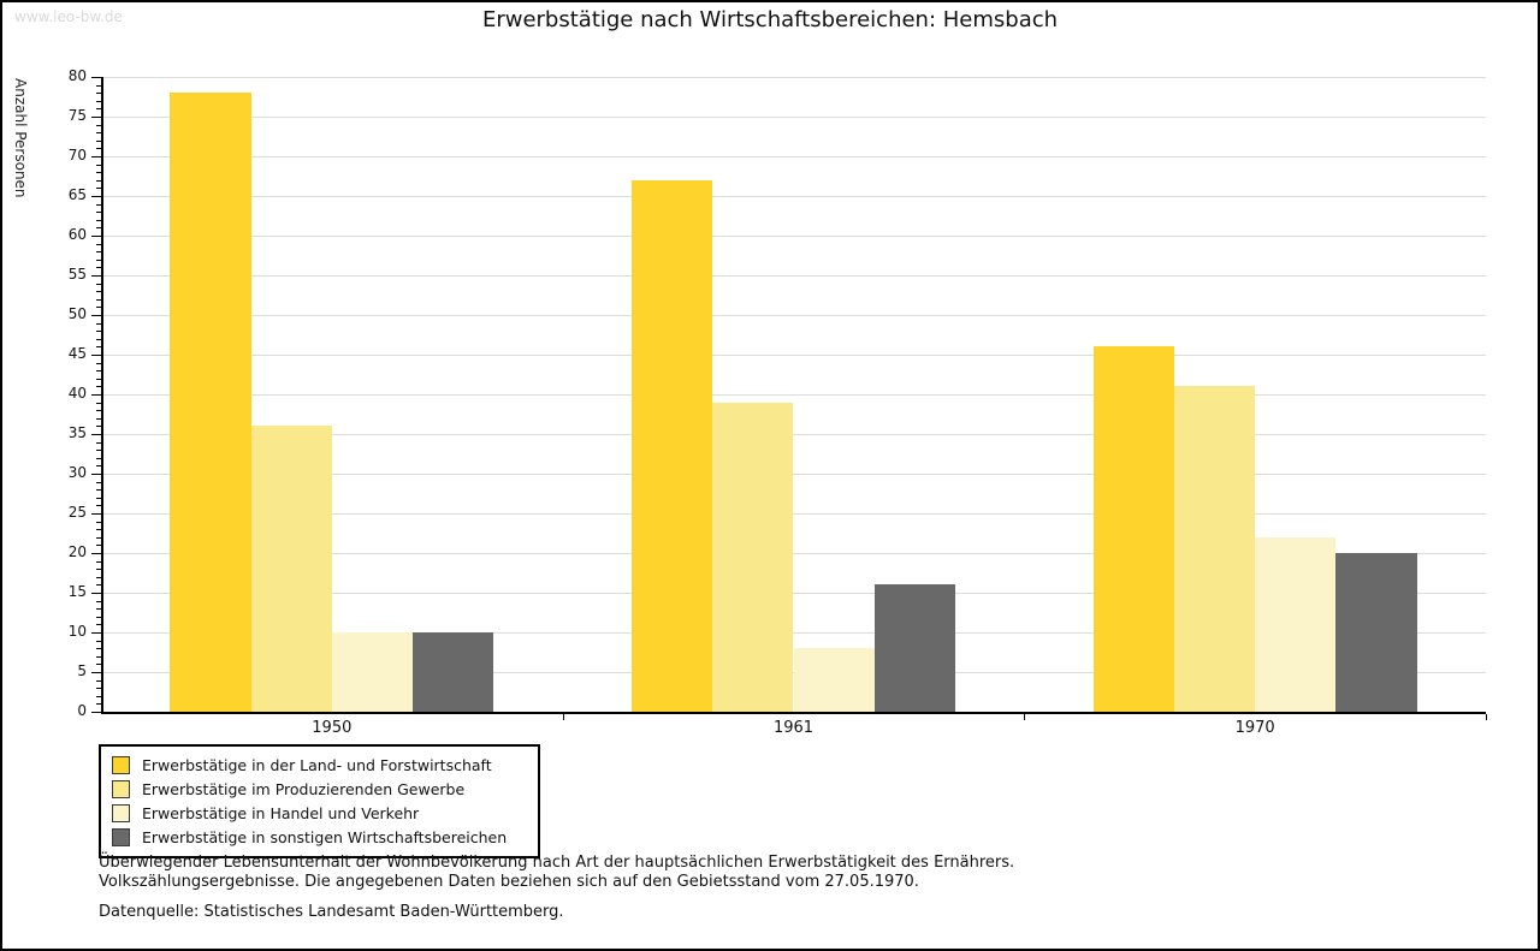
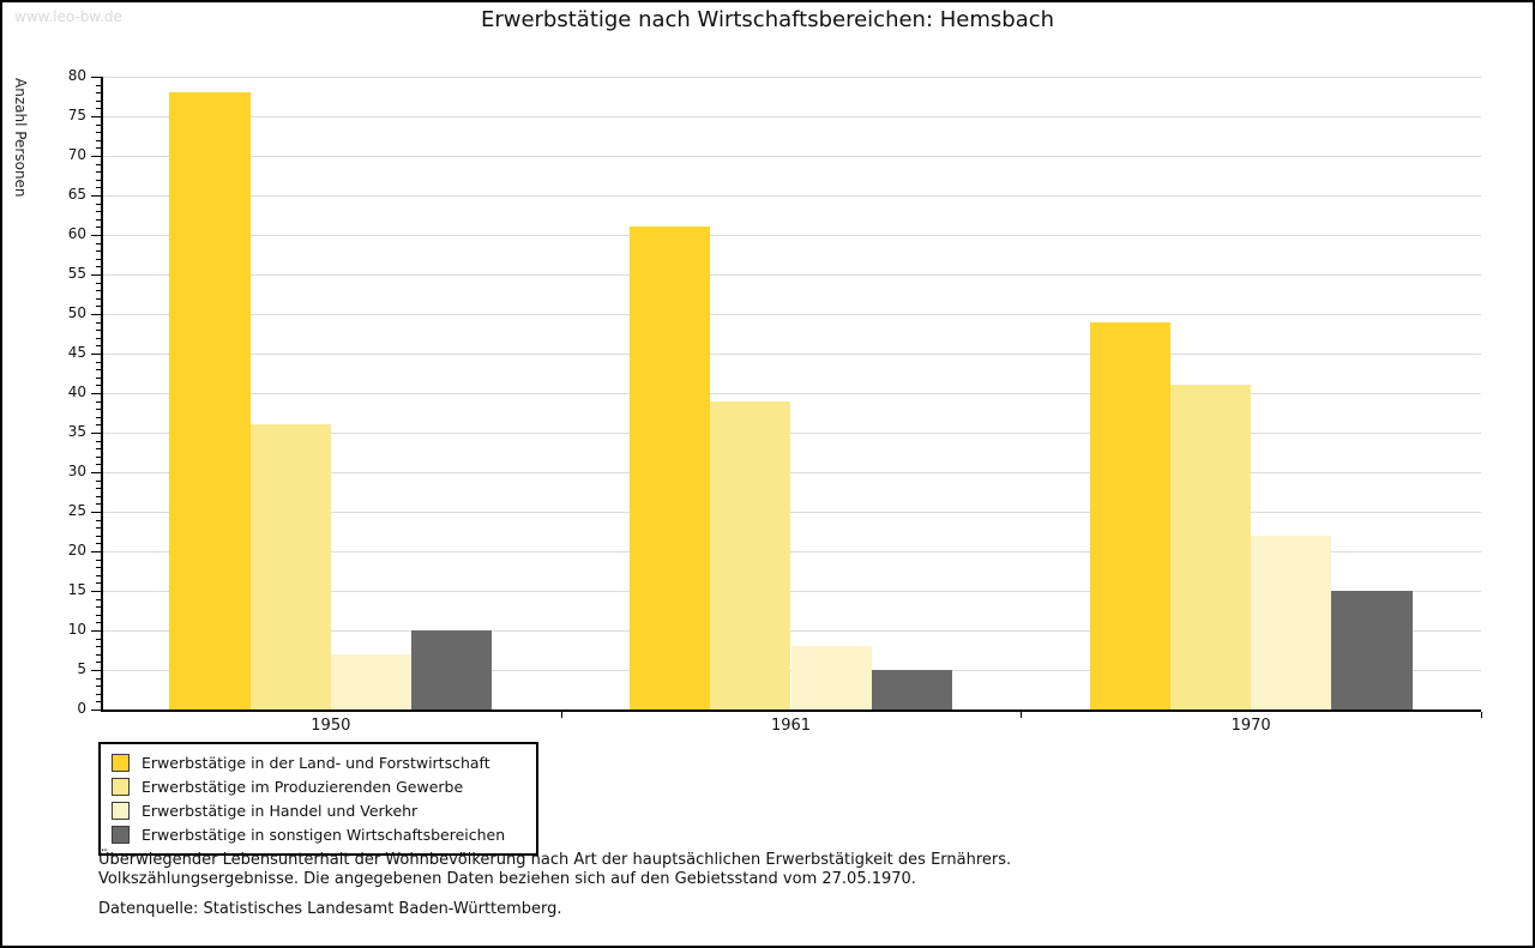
Erwerbstätige in Handel und Verkehr/1950: 10 -> 7
Erwerbstätige in der Land- und Forstwirtschaft/1961: 67 -> 61
Erwerbstätige in sonstigen Wirtschaftsbereichen/1961: 16 -> 5
Erwerbstätige in der Land- und Forstwirtschaft/1970: 46 -> 49
Erwerbstätige in sonstigen Wirtschaftsbereichen/1970: 20 -> 15
